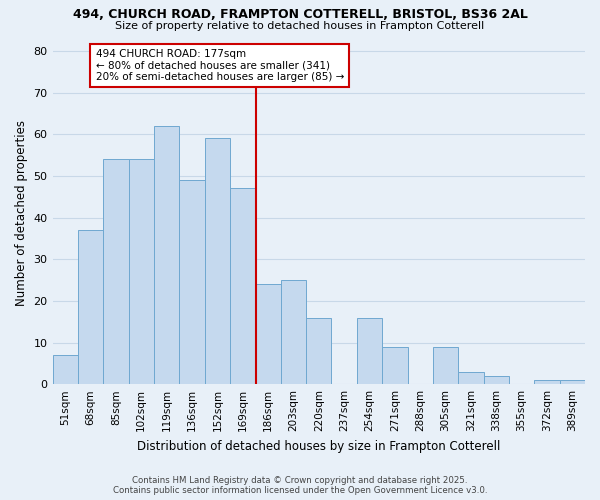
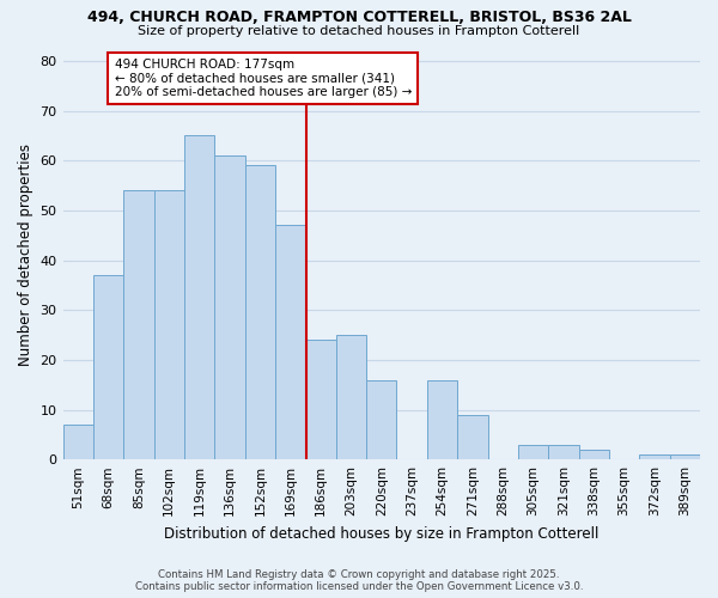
119sqm: 62 -> 65
136sqm: 49 -> 61
305sqm: 9 -> 3
